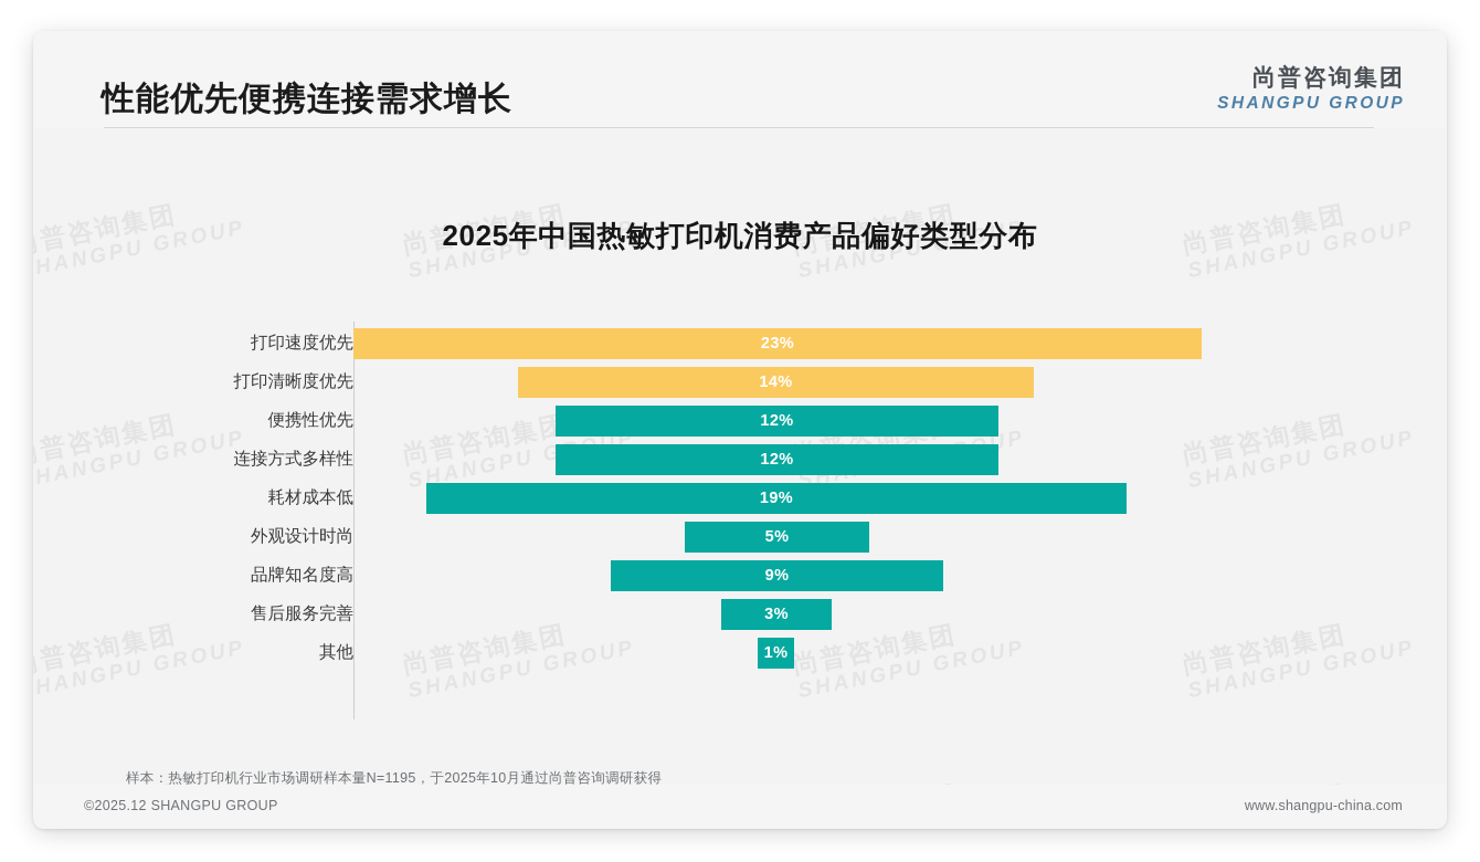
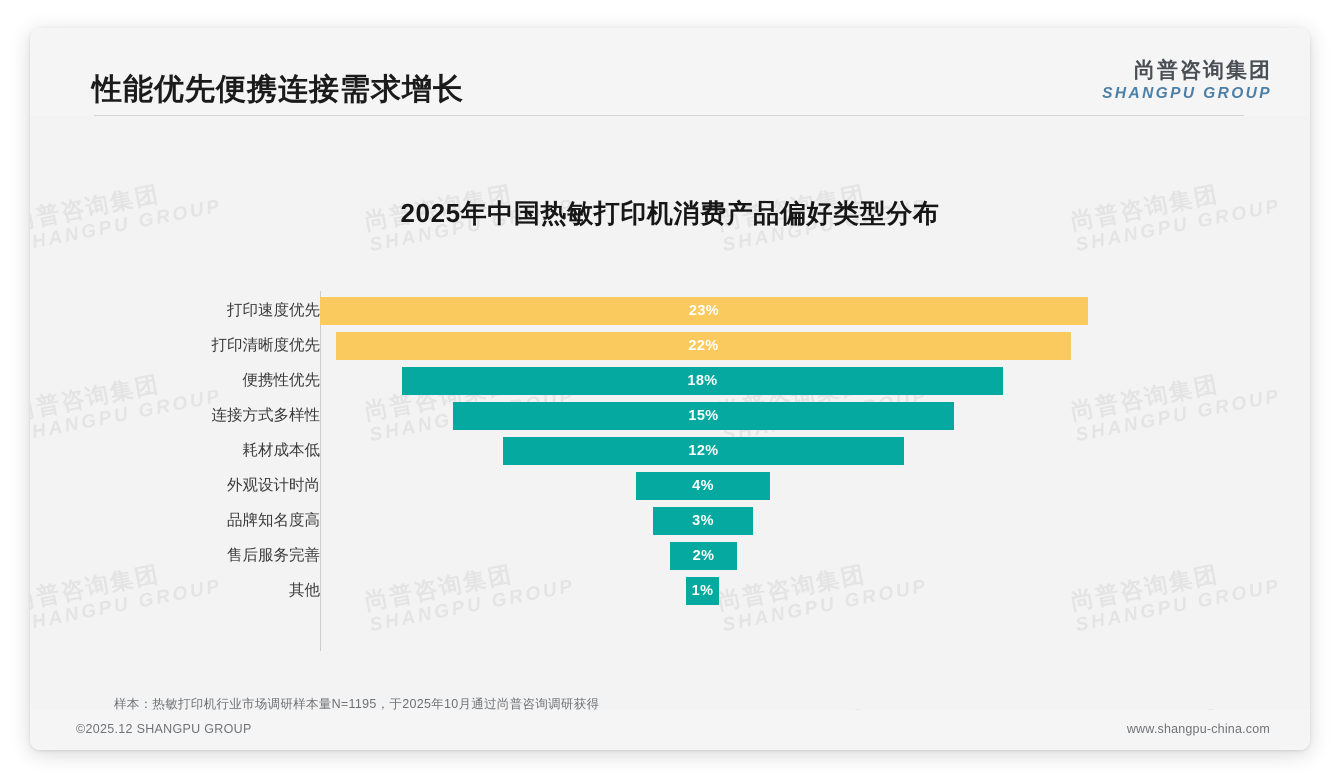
打印清晰度优先: 14% -> 22%
便携性优先: 12% -> 18%
连接方式多样性: 12% -> 15%
耗材成本低: 19% -> 12%
外观设计时尚: 5% -> 4%
品牌知名度高: 9% -> 3%
售后服务完善: 3% -> 2%
